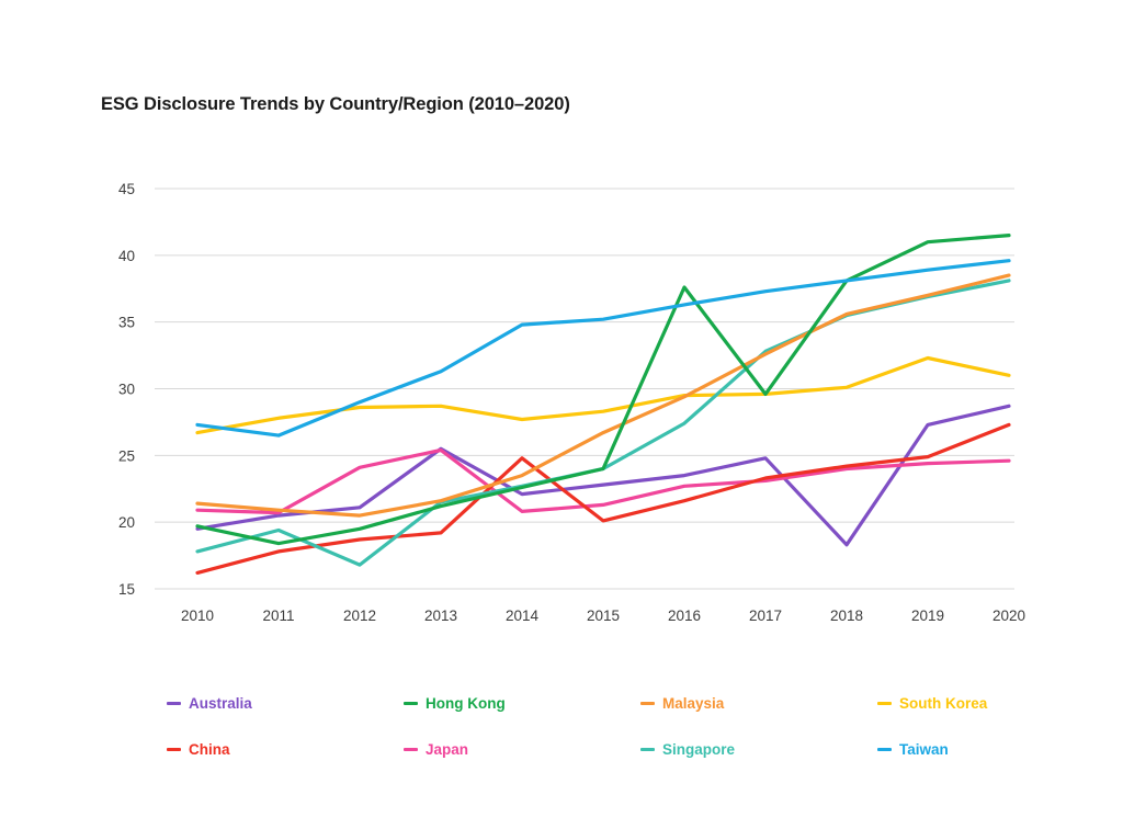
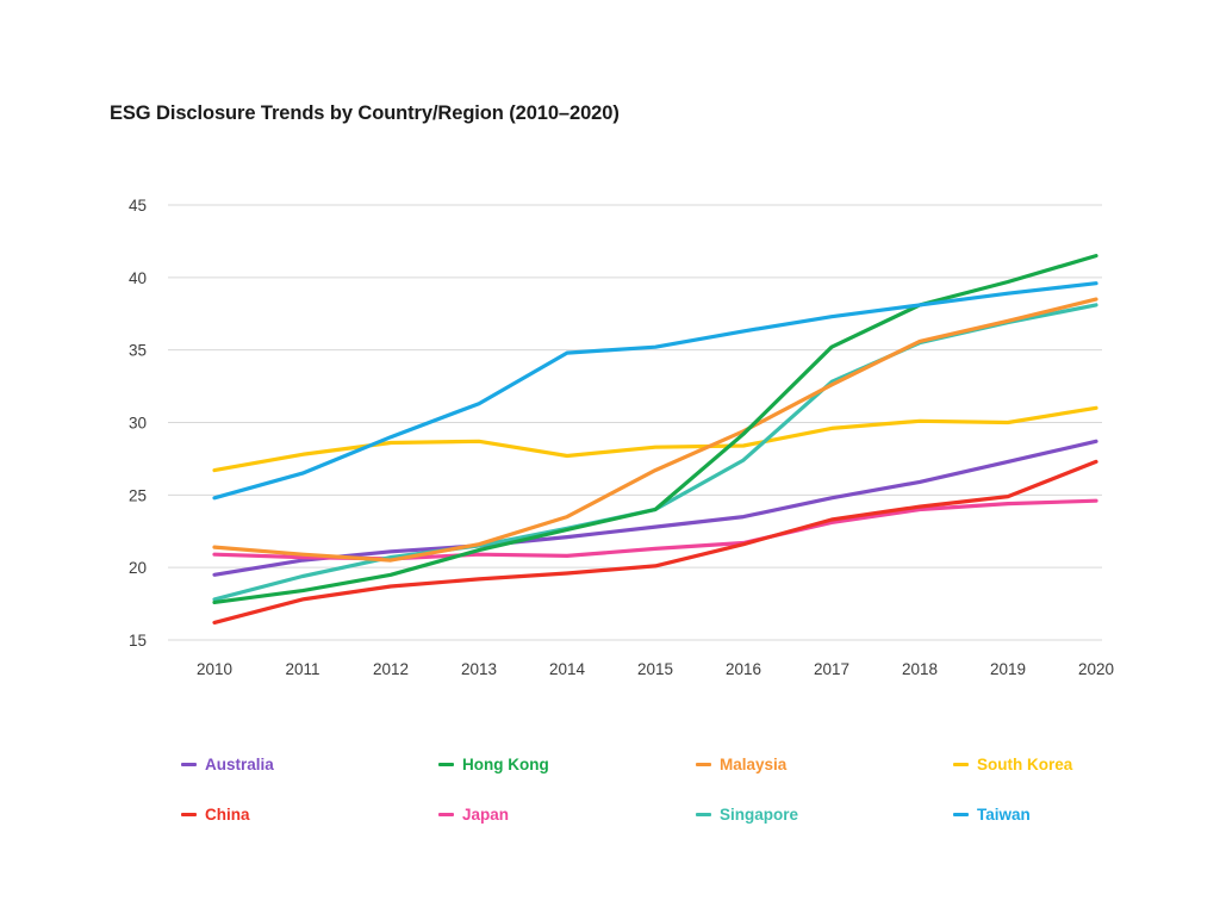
Hong Kong/2010: 19.7 -> 17.6
Taiwan/2010: 27.3 -> 24.8
Japan/2012: 24.1 -> 20.6
Singapore/2012: 16.8 -> 20.7
Australia/2013: 25.5 -> 21.5
Japan/2013: 25.4 -> 20.9
China/2014: 24.8 -> 19.6
Hong Kong/2016: 37.6 -> 29.2
Japan/2016: 22.7 -> 21.7
South Korea/2016: 29.5 -> 28.4
Hong Kong/2017: 29.6 -> 35.2
Australia/2018: 18.3 -> 25.9
Hong Kong/2019: 41.0 -> 39.7
South Korea/2019: 32.3 -> 30.0
